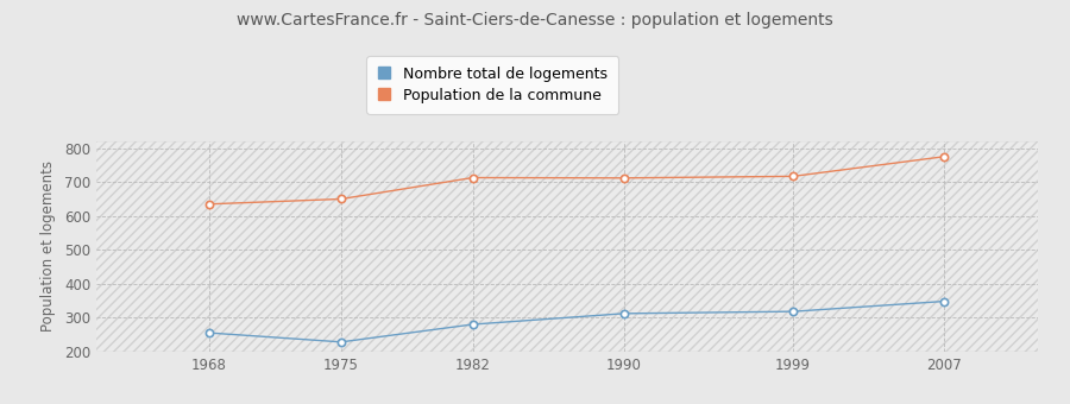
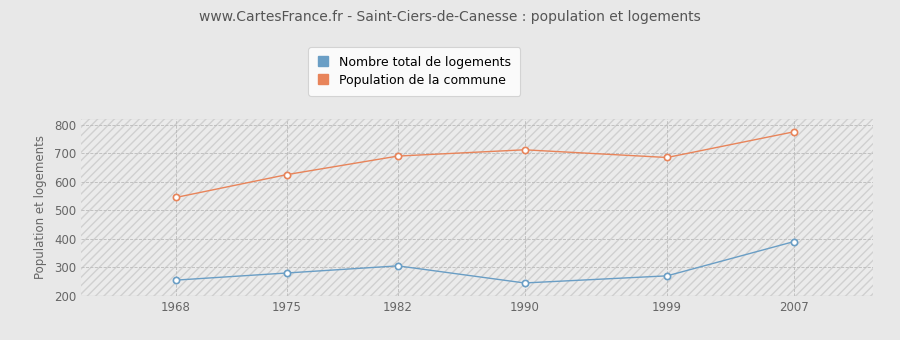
Population de la commune/1968: 635 -> 545
Nombre total de logements/1975: 228 -> 280
Population de la commune/1975: 650 -> 625
Nombre total de logements/1982: 280 -> 305
Population de la commune/1982: 713 -> 690
Nombre total de logements/1990: 312 -> 245
Nombre total de logements/1999: 318 -> 270
Population de la commune/1999: 717 -> 685
Nombre total de logements/2007: 348 -> 390
